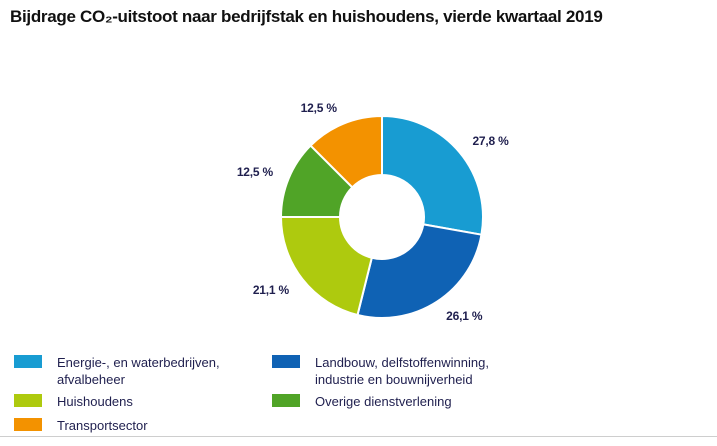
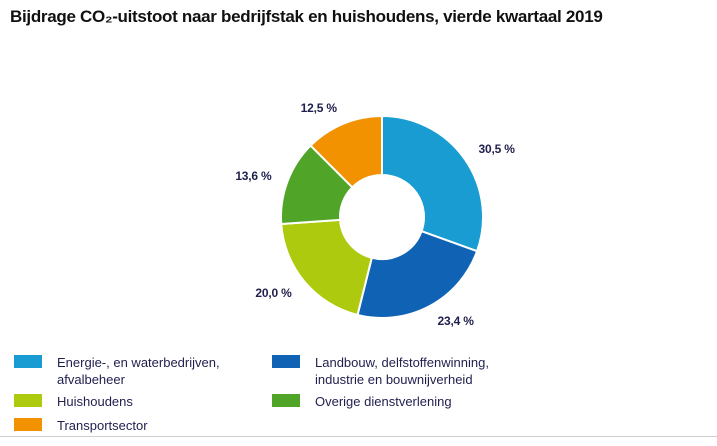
Energie-, en waterbedrijven, afvalbeheer: 27,8 -> 30,5
Landbouw, delfstoffenwinning, industrie en bouwnijverheid: 26,1 -> 23,4
Huishoudens: 21,1 -> 20,0
Overige dienstverlening: 12,5 -> 13,6
